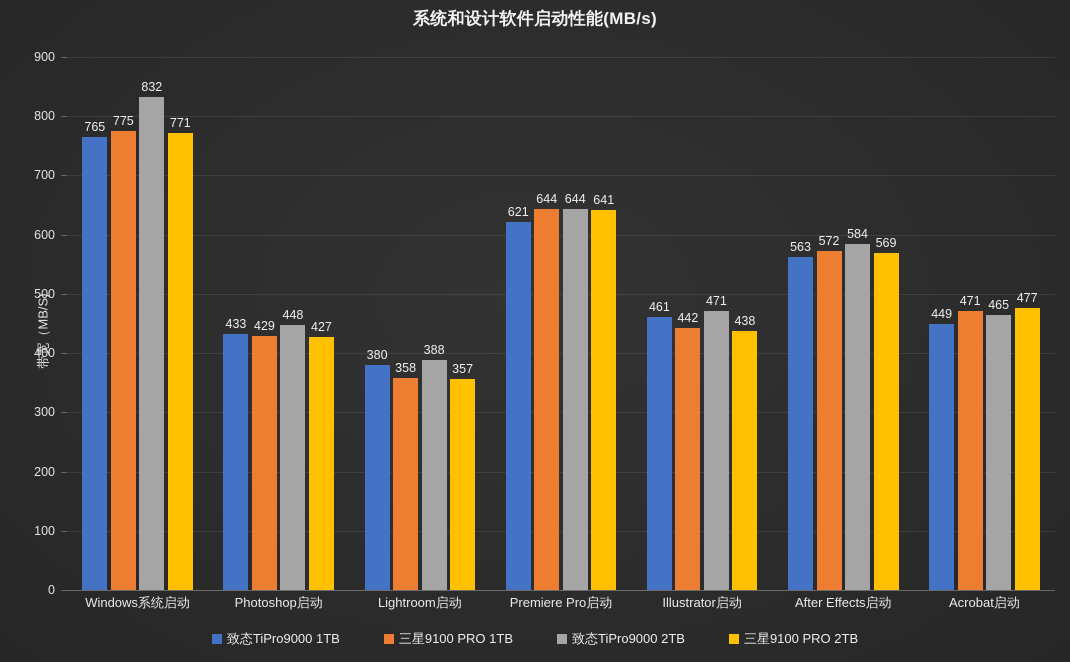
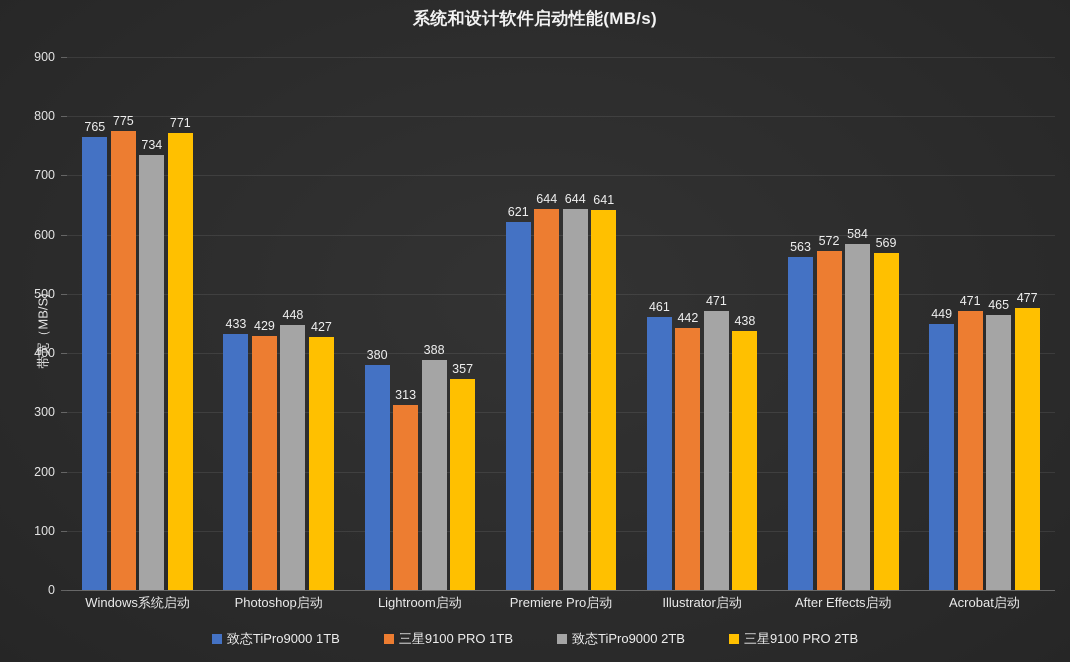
致态TiPro9000 2TB/Windows系统启动: 832 -> 734
三星9100 PRO 1TB/Lightroom启动: 358 -> 313
